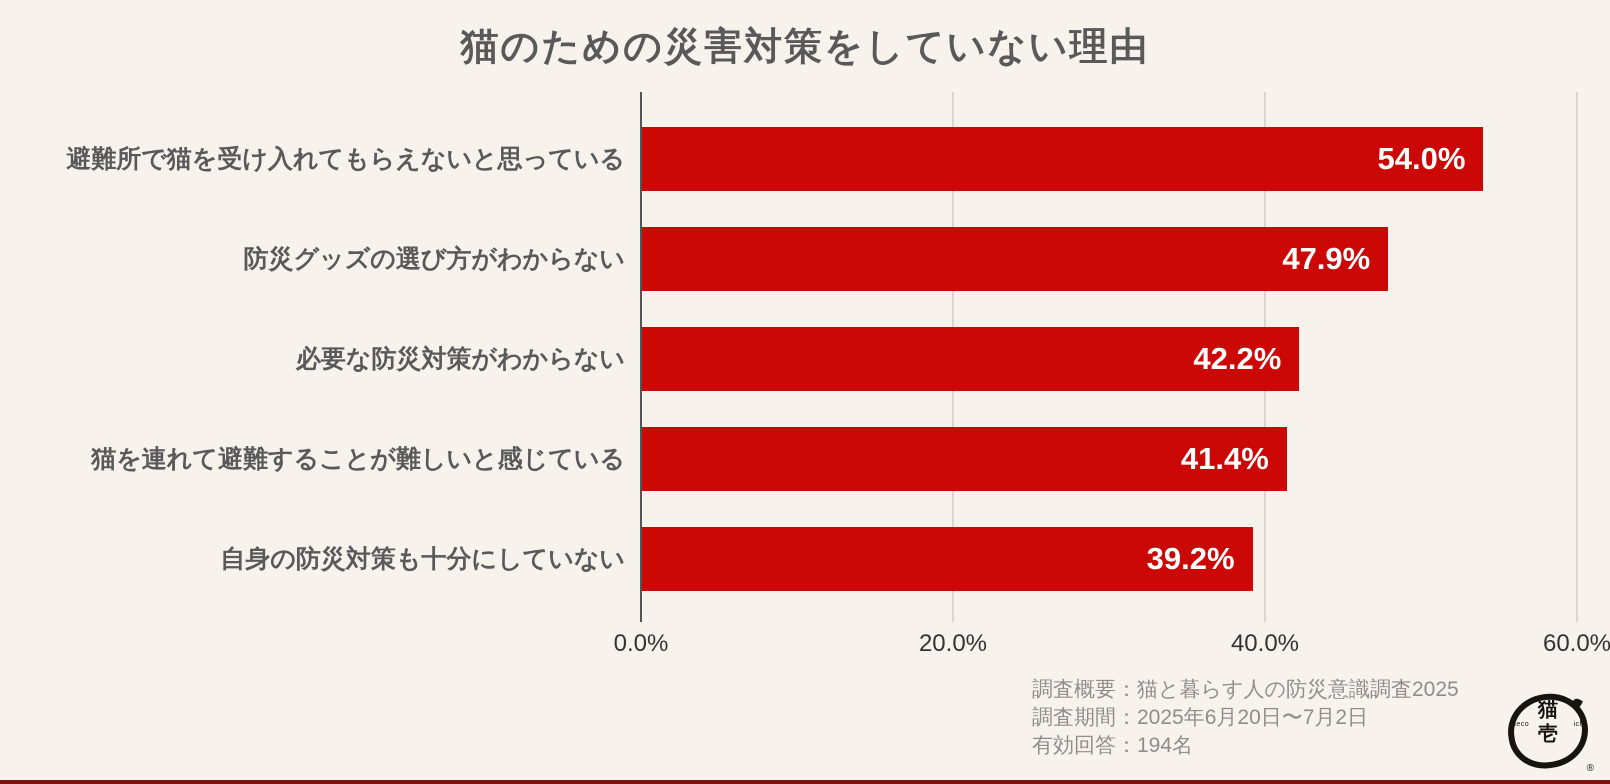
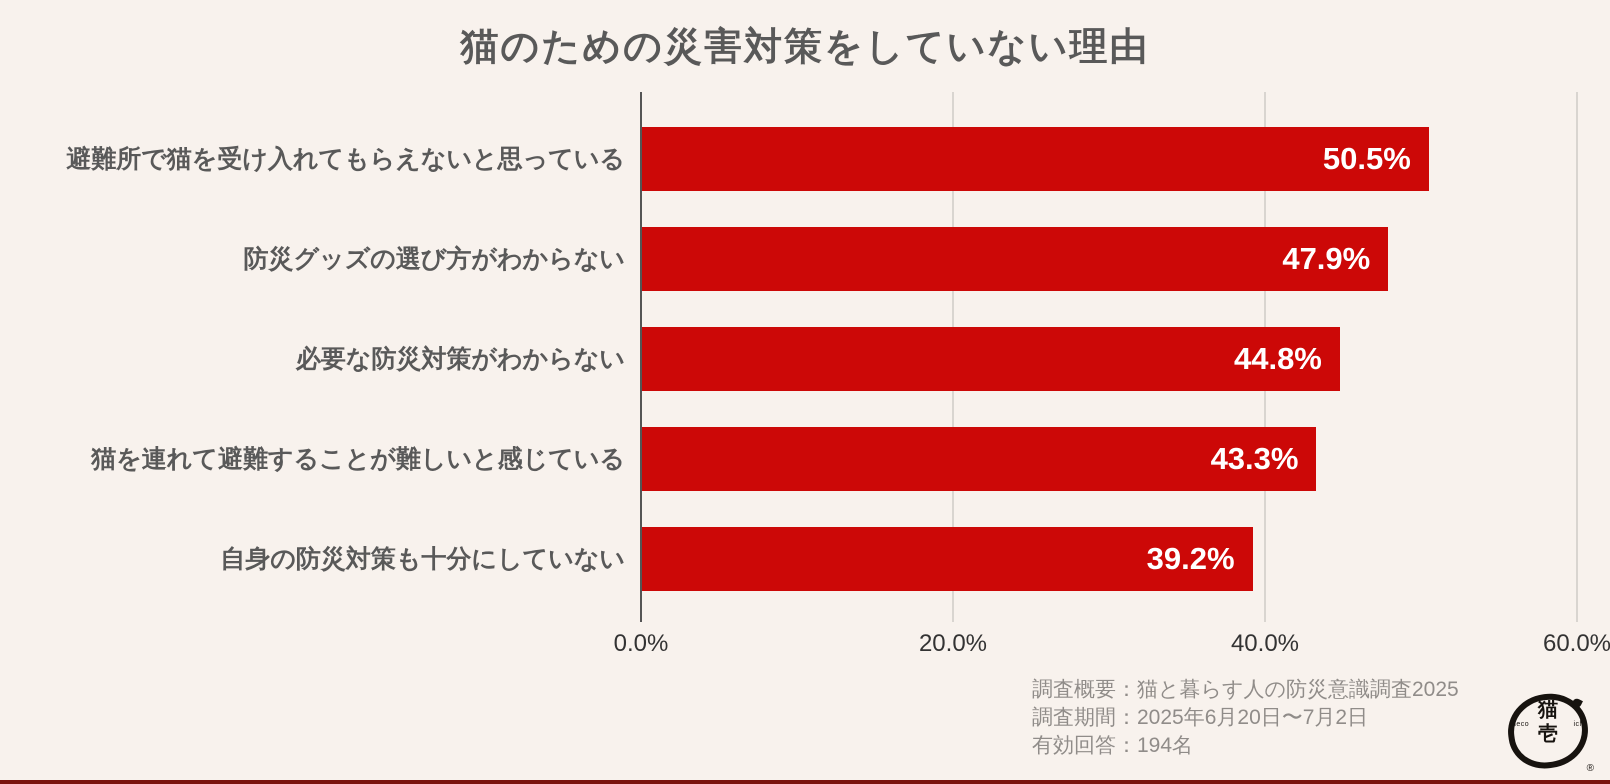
避難所で猫を受け入れてもらえないと思っている: 54.0% -> 50.5%
必要な防災対策がわからない: 42.2% -> 44.8%
猫を連れて避難することが難しいと感じている: 41.4% -> 43.3%
